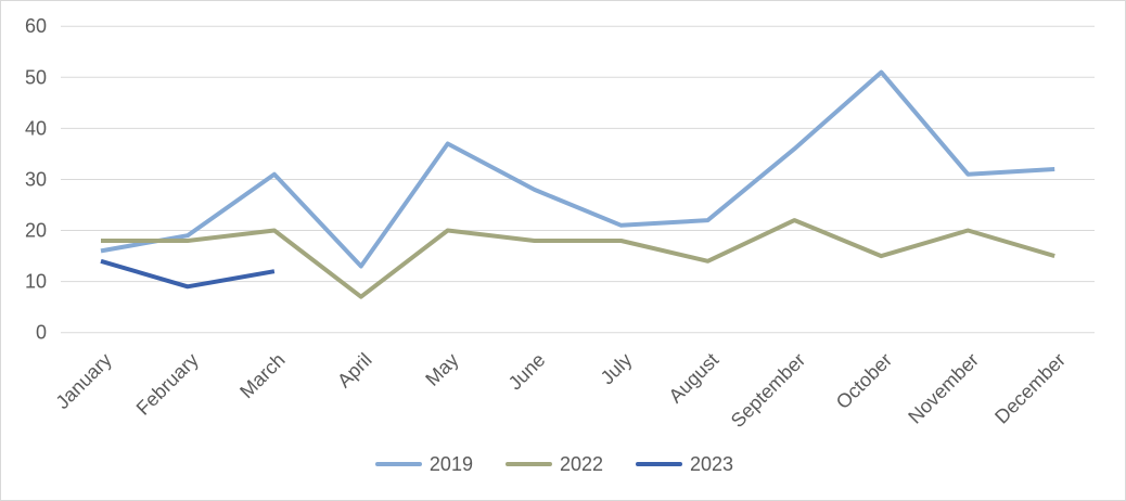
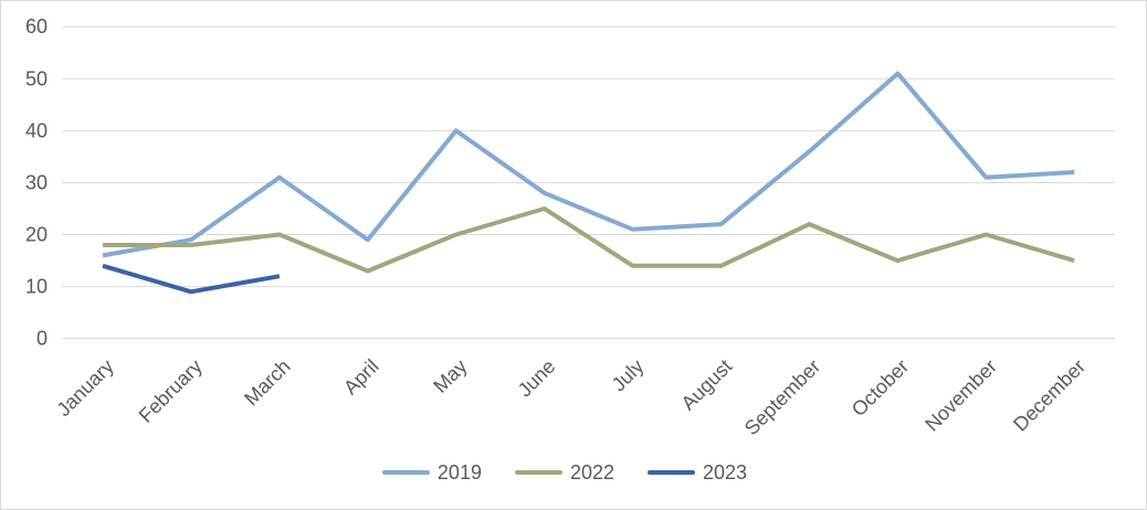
2019/April: 13 -> 19
2022/April: 7 -> 13
2019/May: 37 -> 40
2022/June: 18 -> 25
2022/July: 18 -> 14
